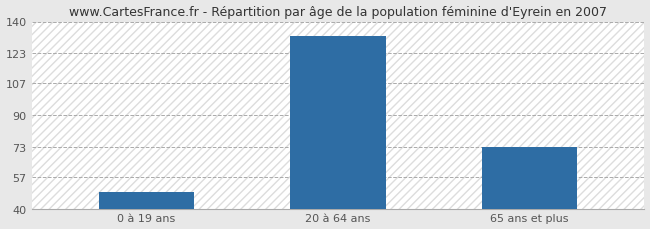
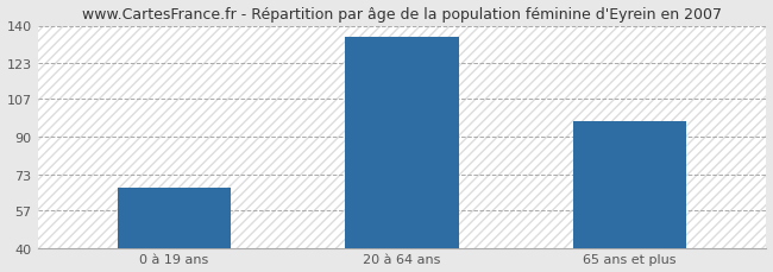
0 à 19 ans: 49 -> 67
20 à 64 ans: 132 -> 135
65 ans et plus: 73 -> 97
